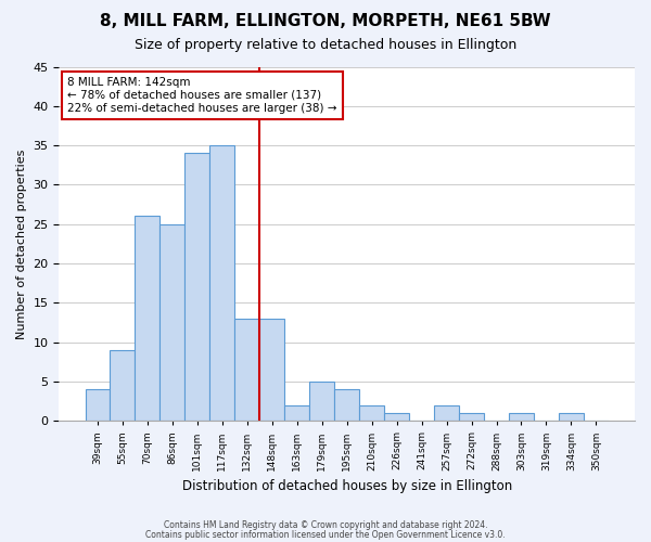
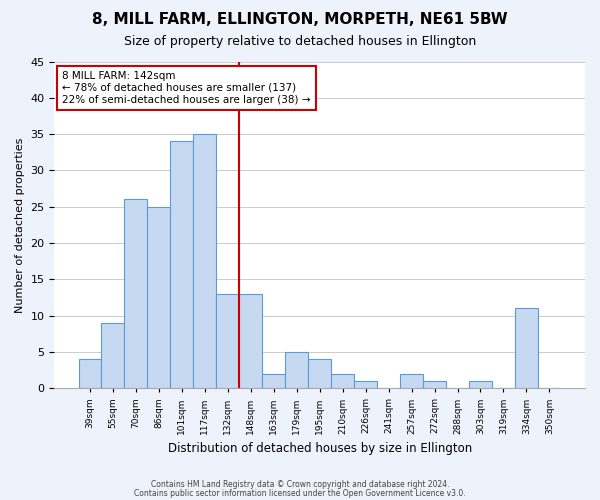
334sqm: 1 -> 11
